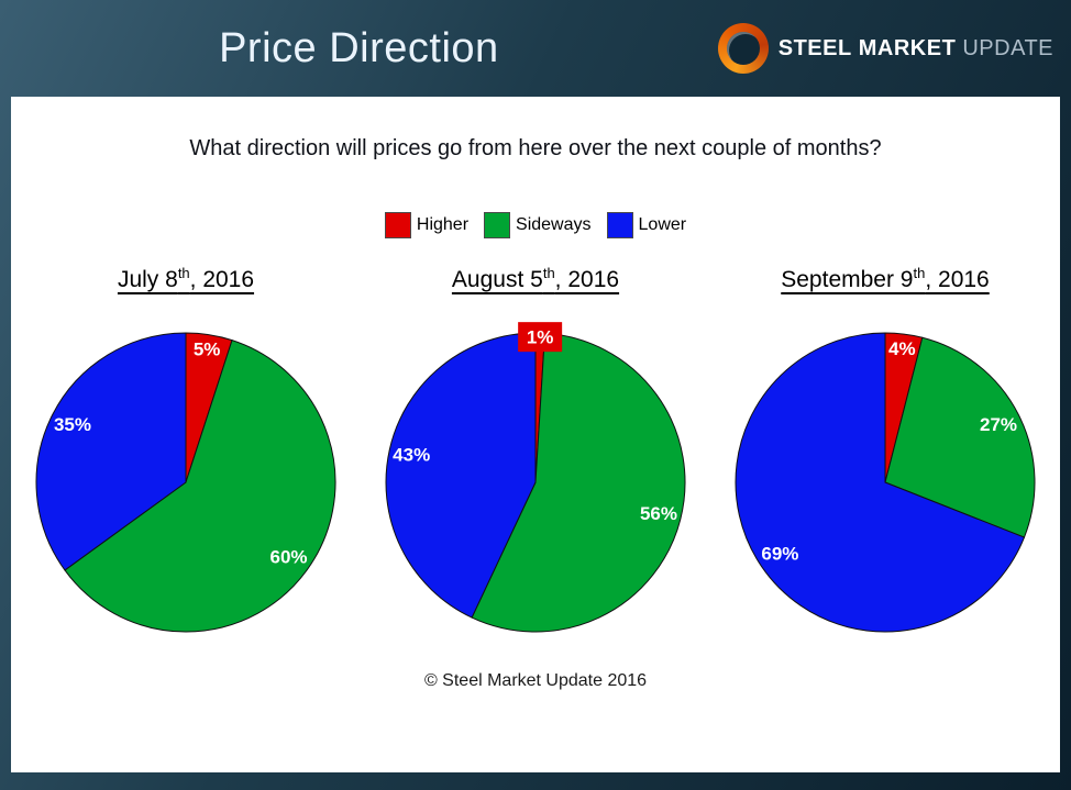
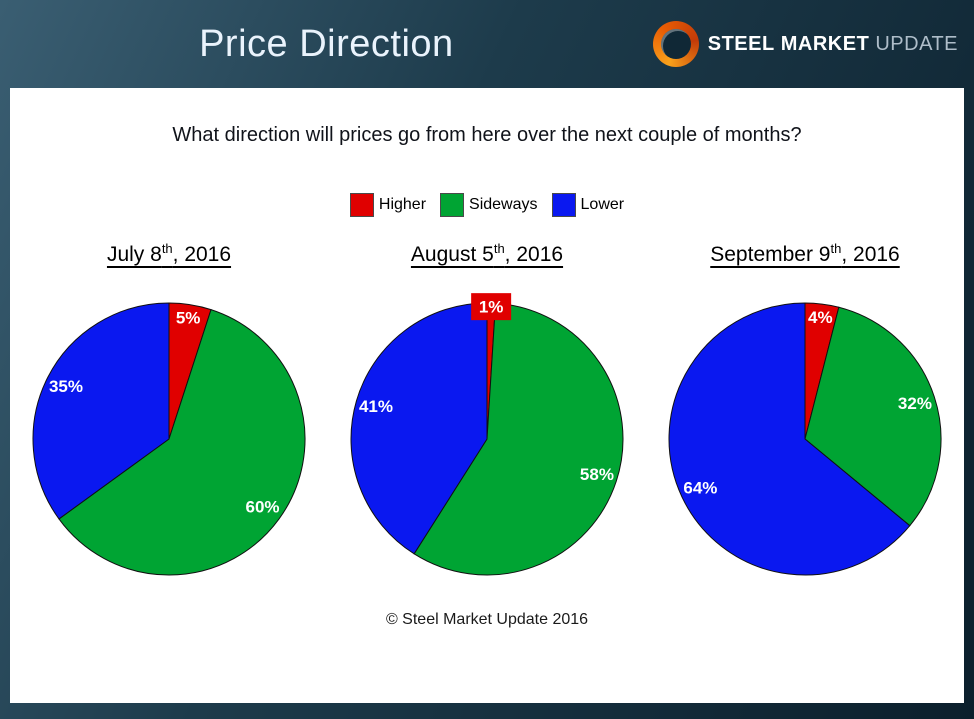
August 5th, 2016/Sideways: 56% -> 58%
August 5th, 2016/Lower: 43% -> 41%
September 9th, 2016/Sideways: 27% -> 32%
September 9th, 2016/Lower: 69% -> 64%
